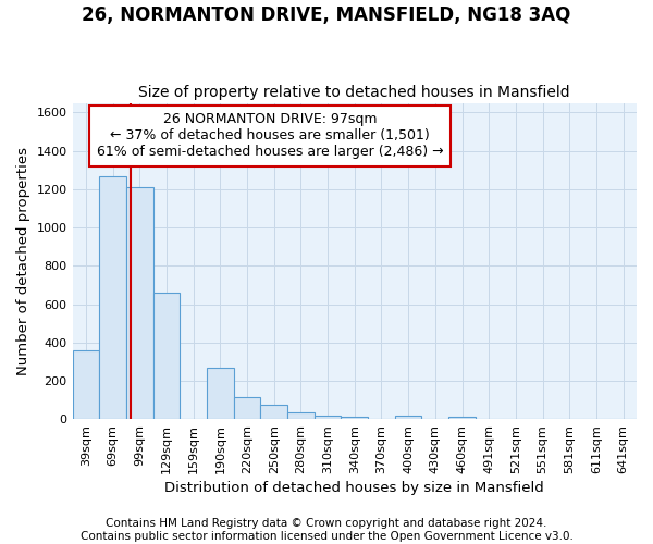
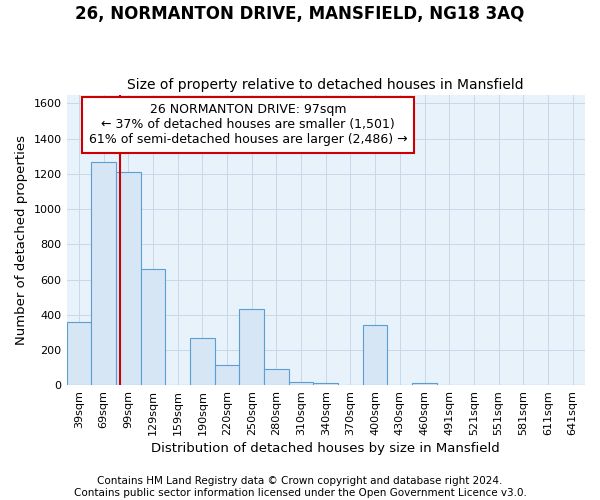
250sqm: 80 -> 430
280sqm: 40 -> 90
400sqm: 20 -> 340
